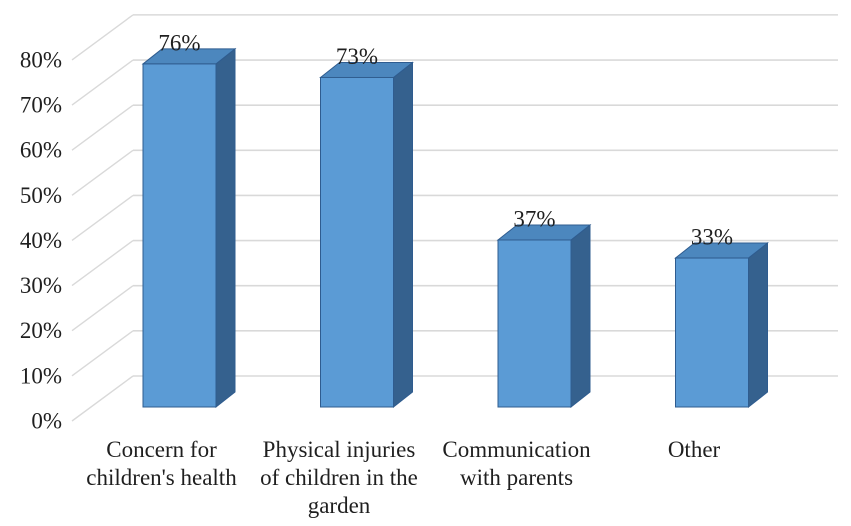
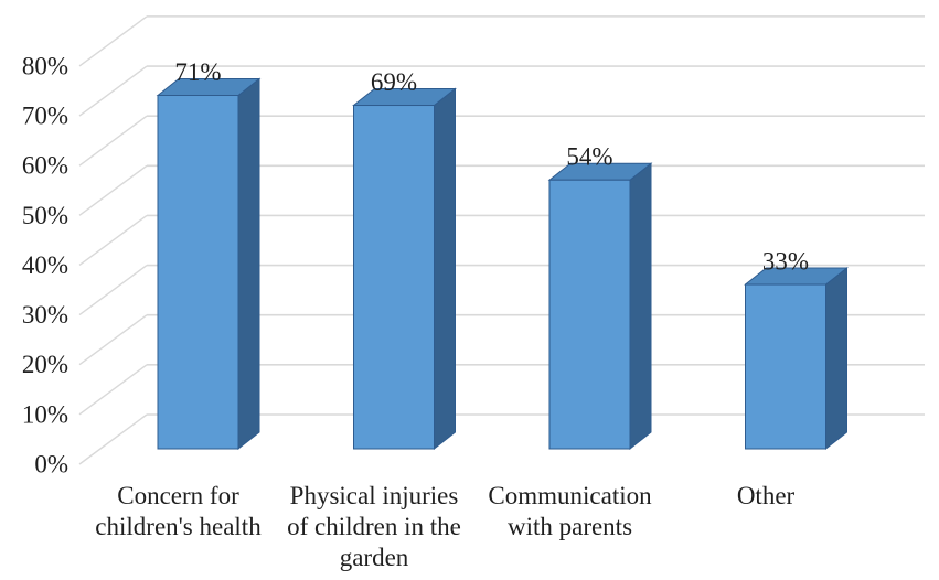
Concern for children's health: 76% -> 71%
Physical injuries of children in the garden: 73% -> 69%
Communication with parents: 37% -> 54%
